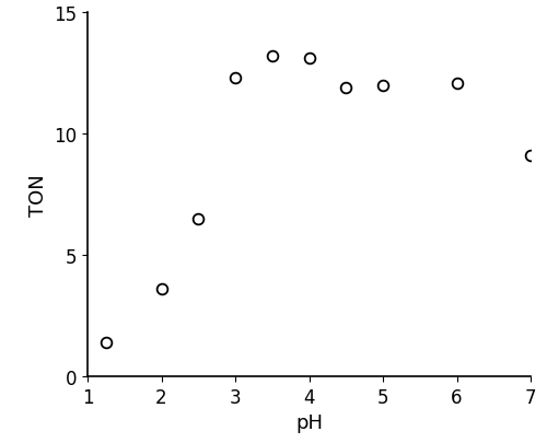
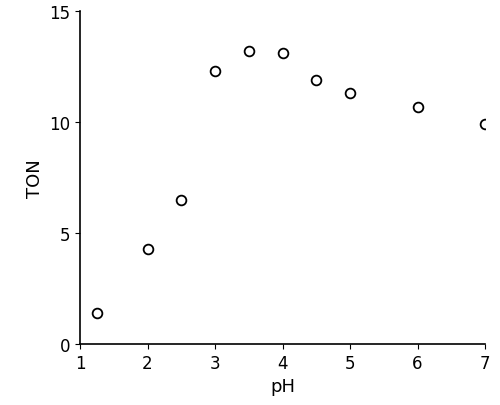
2: 3.6 -> 4.3
5: 12.0 -> 11.3
6: 12.1 -> 10.7
7: 9.1 -> 9.9
